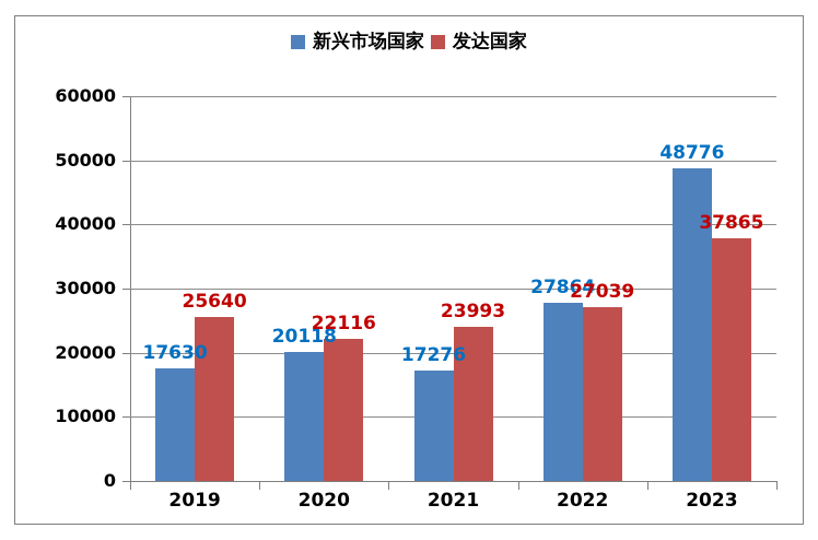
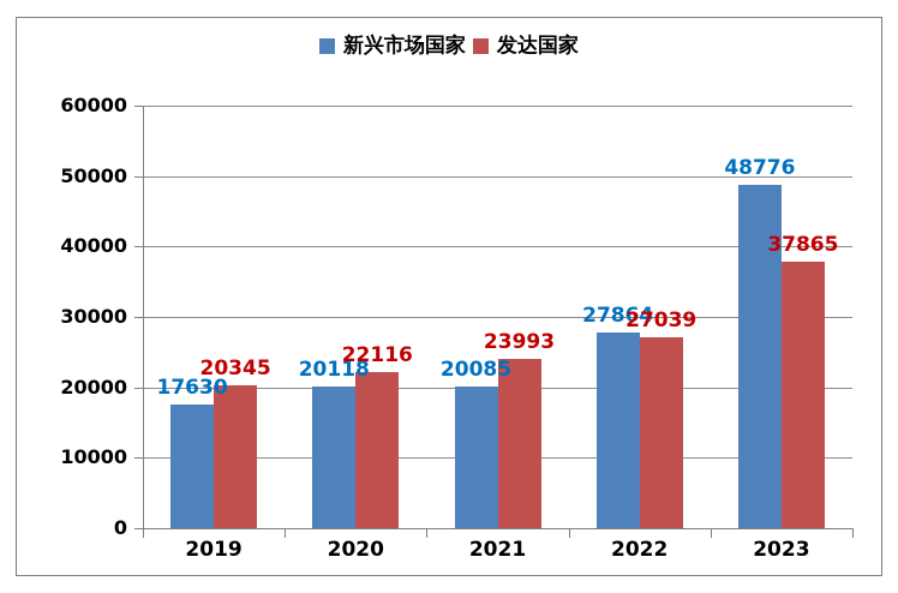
发达国家/2019: 25640 -> 20345
新兴市场国家/2021: 17276 -> 20085
